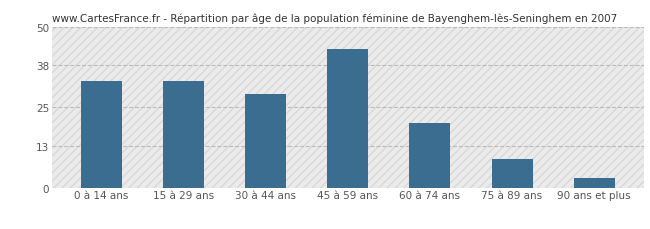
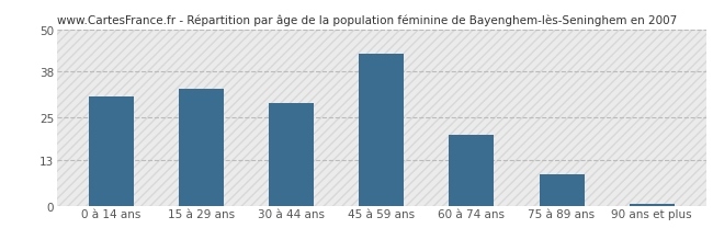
0 à 14 ans: 33.0 -> 31.0
90 ans et plus: 3.0 -> 0.5
